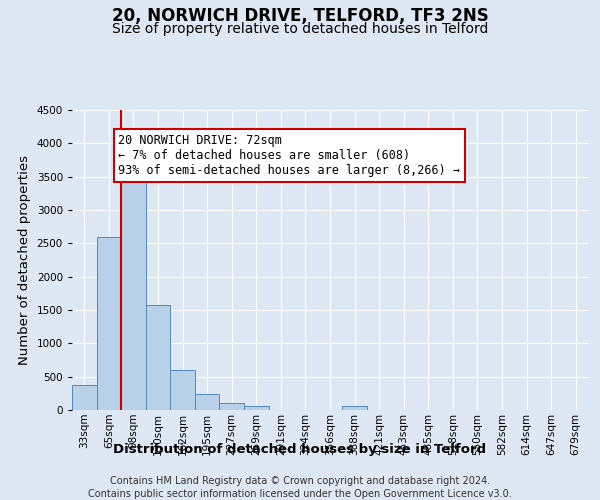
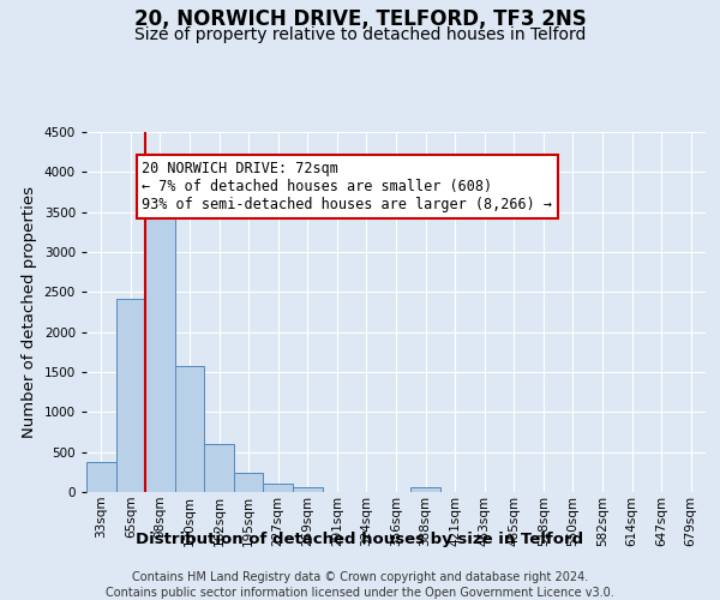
65sqm: 2600 -> 2420
